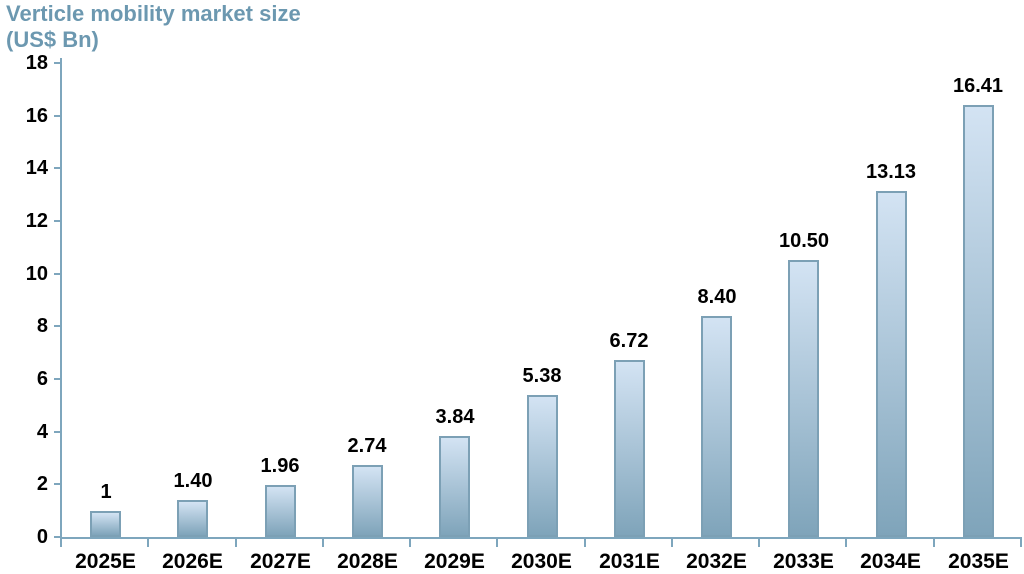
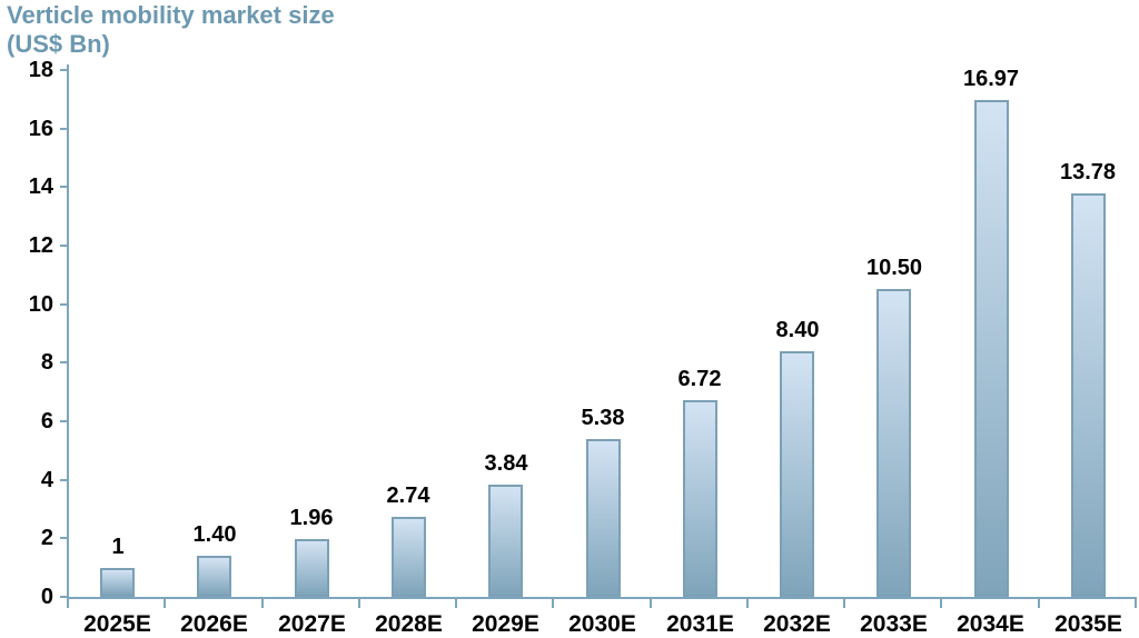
2034E: 13.13 -> 16.97
2035E: 16.41 -> 13.78
